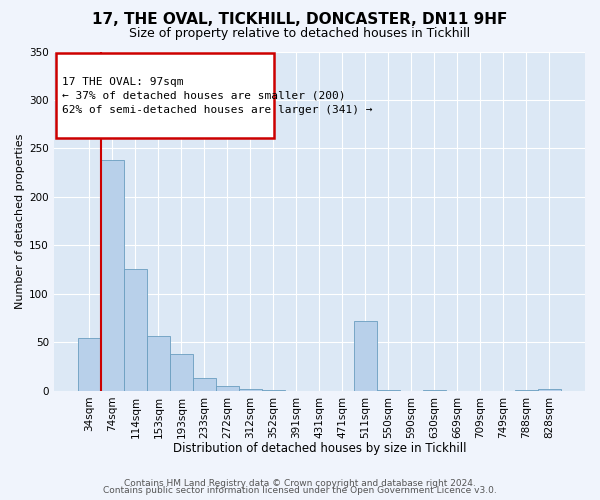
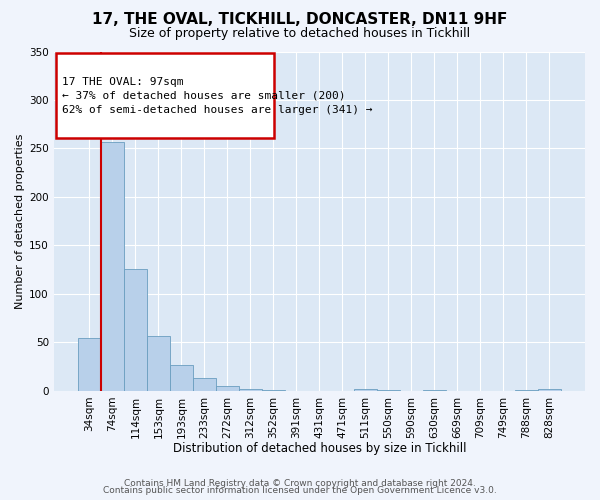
74sqm: 238 -> 257
193sqm: 38 -> 27
511sqm: 72 -> 2
